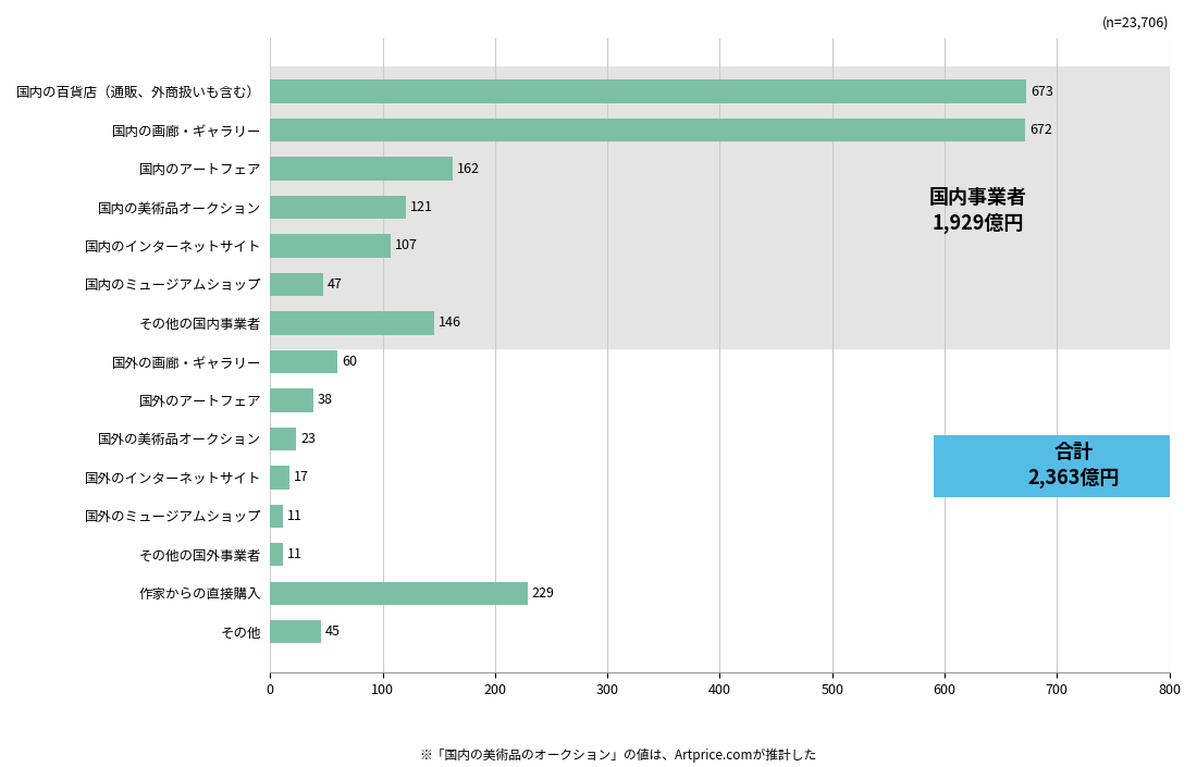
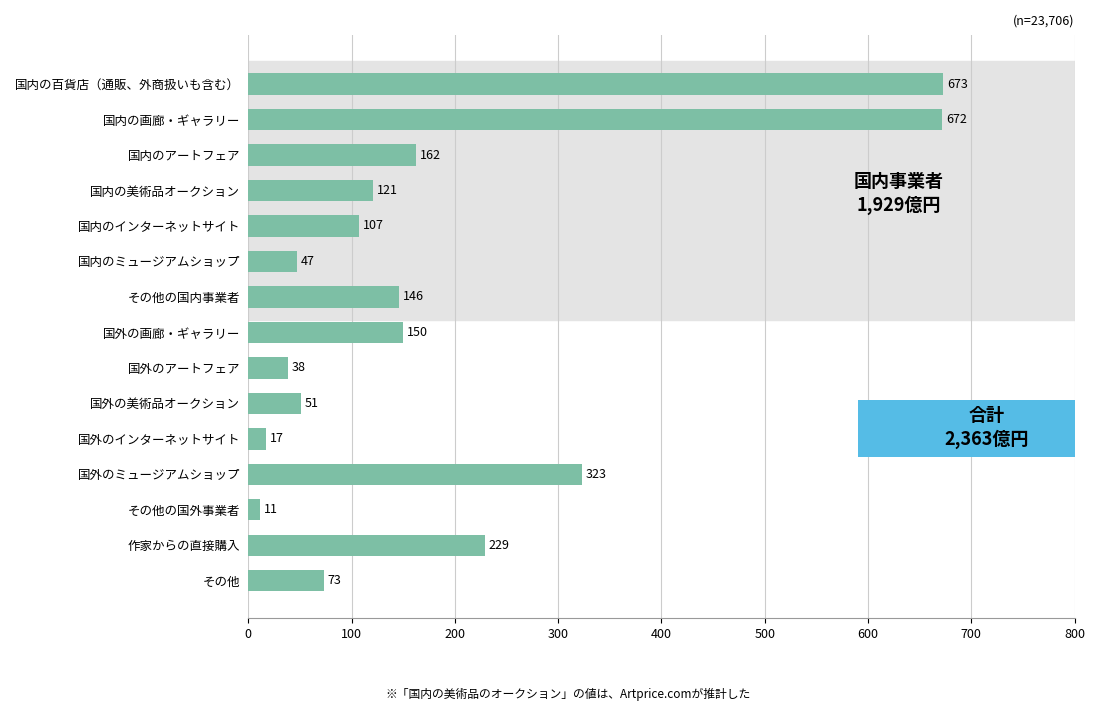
国外の画廊・ギャラリー: 60 -> 150
国外の美術品オークション: 23 -> 51
国外のミュージアムショップ: 11 -> 323
その他: 45 -> 73
